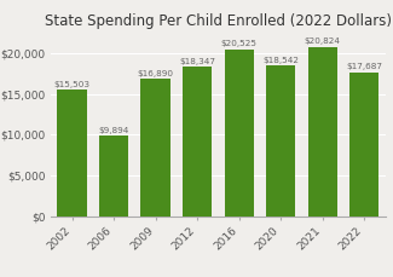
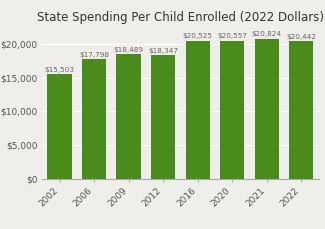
2006: $9,894 -> $17,798
2009: $16,890 -> $18,489
2020: $18,542 -> $20,557
2022: $17,687 -> $20,442
